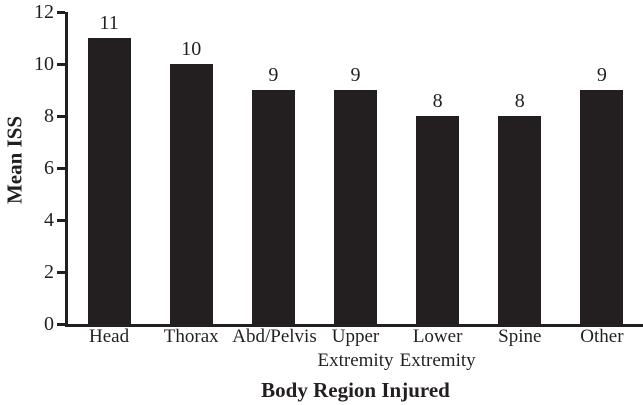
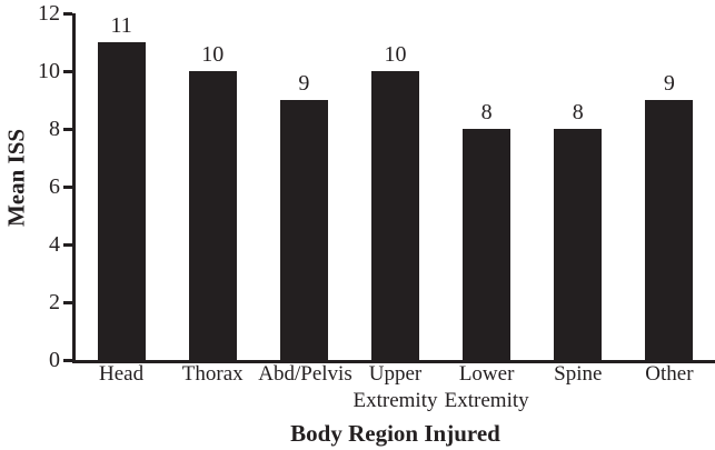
Upper Extremity: 9 -> 10
